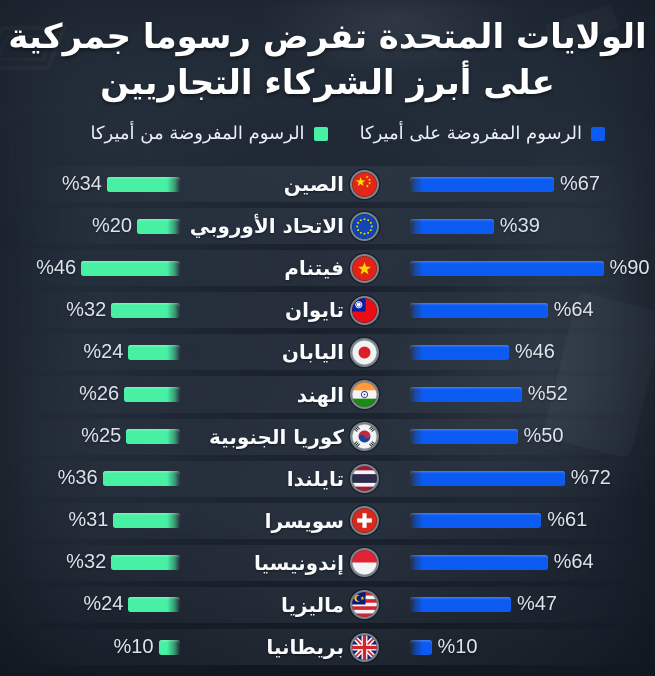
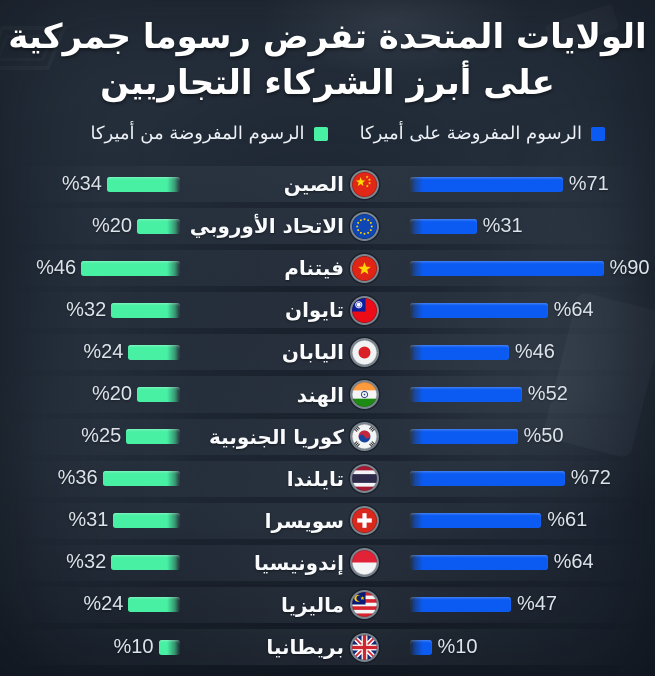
الرسوم المفروضة على أميركا/الصين: 67 -> 71
الرسوم المفروضة على أميركا/الاتحاد الأوروبي: 39 -> 31
الرسوم المفروضة من أميركا/الهند: 26 -> 20
